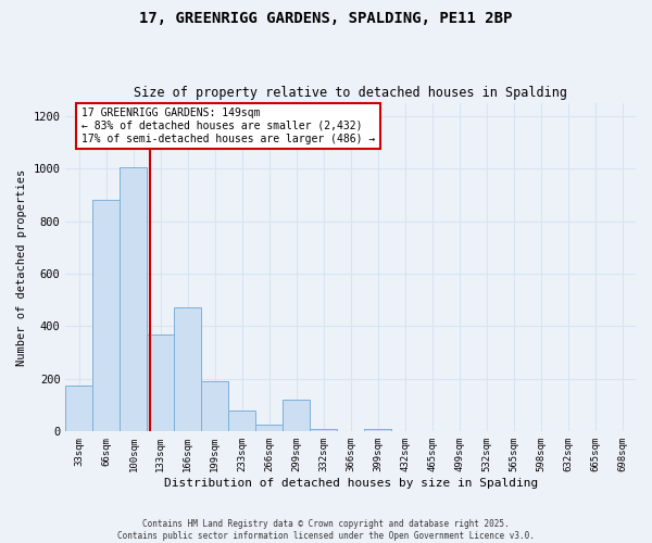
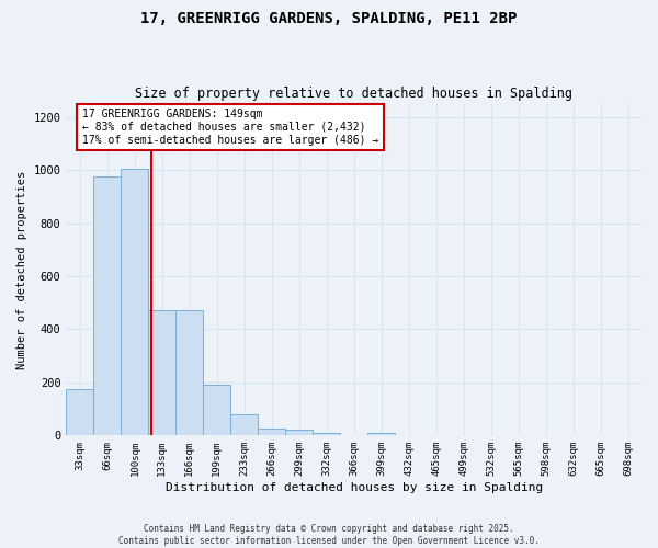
66sqm: 880 -> 975
133sqm: 370 -> 470
299sqm: 120 -> 20
